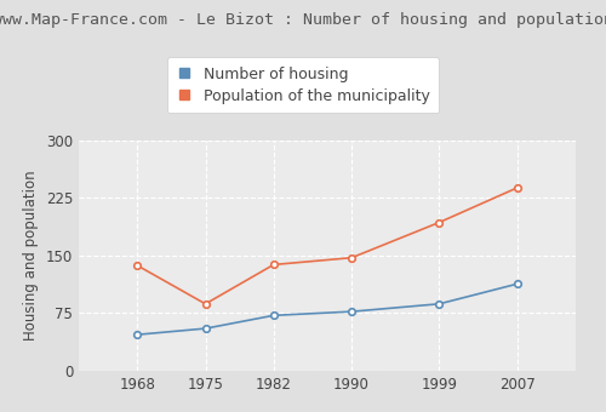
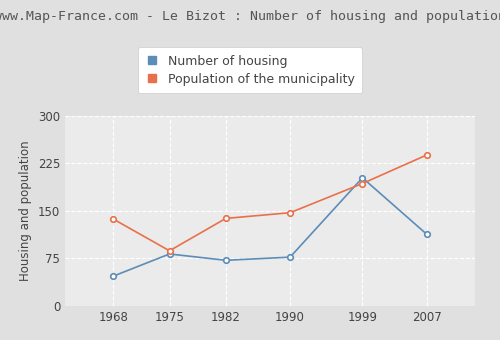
Number of housing/1975: 55 -> 82
Number of housing/1999: 87 -> 202
